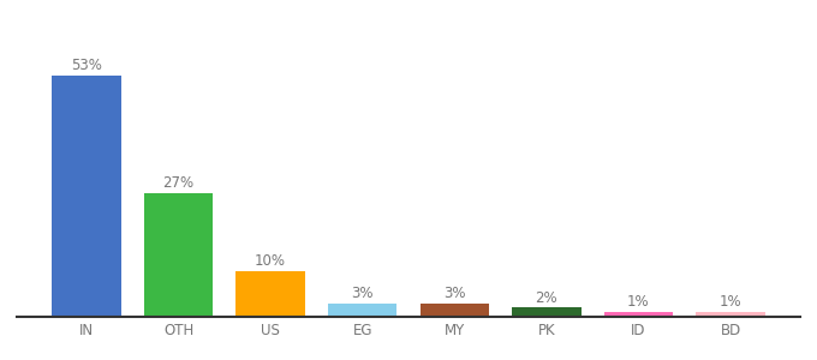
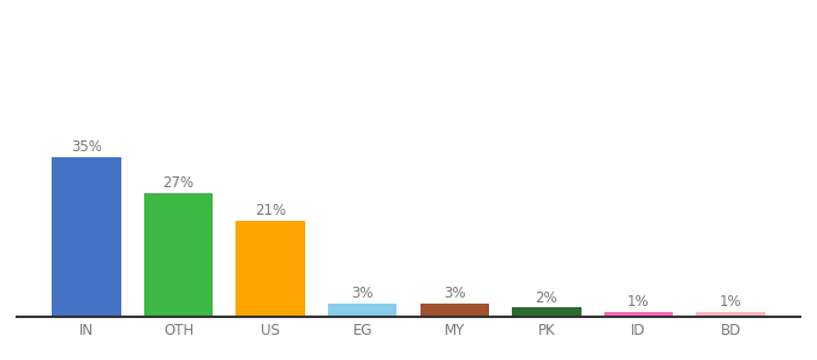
IN: 53% -> 35%
US: 10% -> 21%
